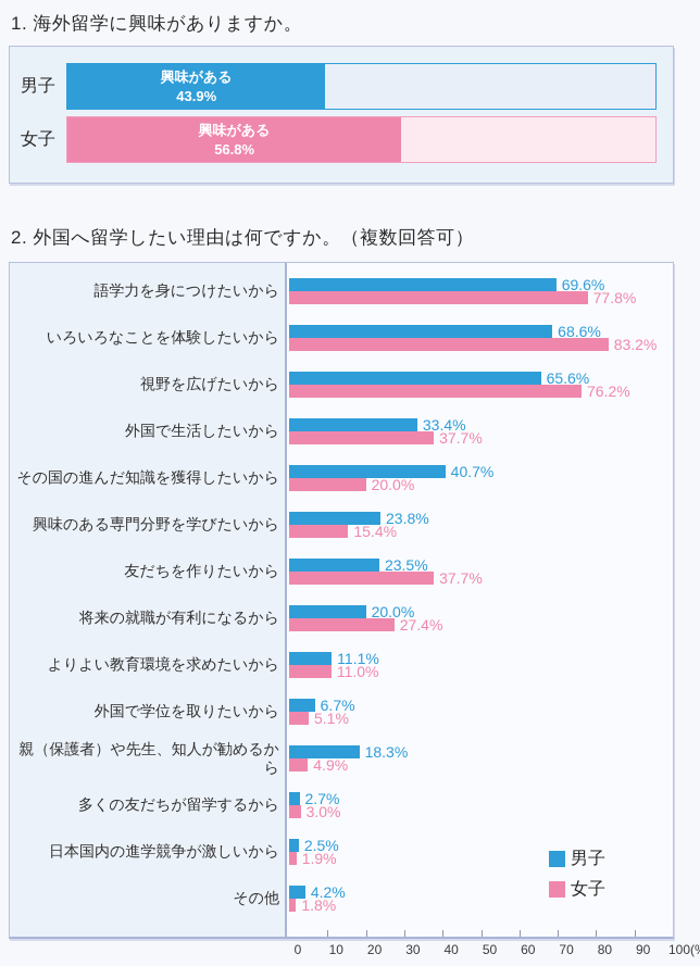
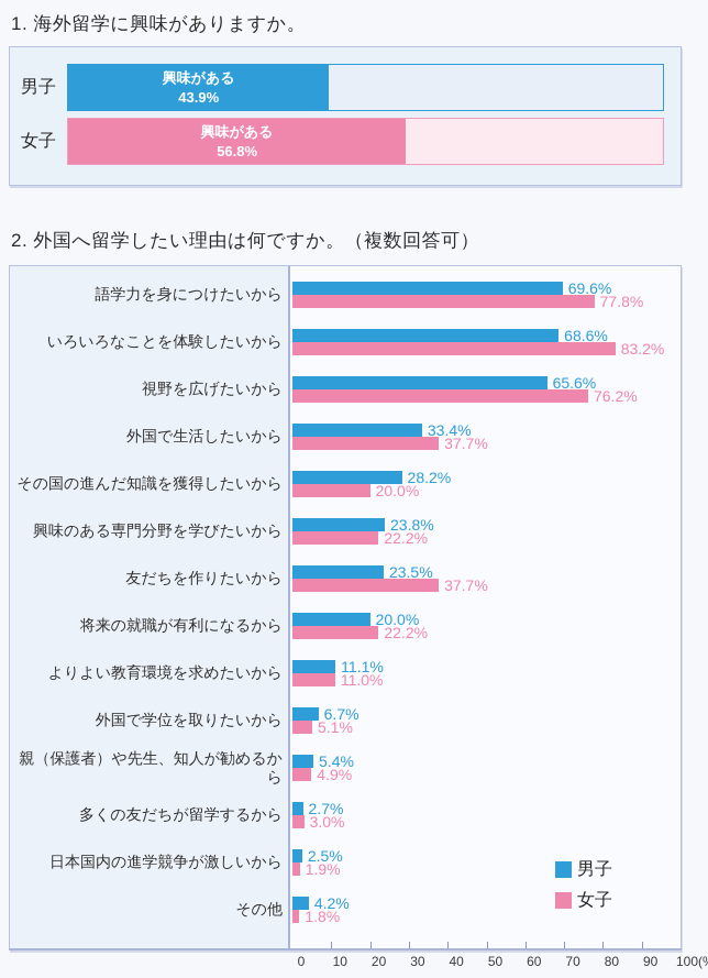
2. 外国へ留学したい理由は何ですか。（複数回答可）/男子/その国の進んだ知識を獲得したいから: 40.7% -> 28.2%
2. 外国へ留学したい理由は何ですか。（複数回答可）/女子/興味のある専門分野を学びたいから: 15.4% -> 22.2%
2. 外国へ留学したい理由は何ですか。（複数回答可）/女子/将来の就職が有利になるから: 27.4% -> 22.2%
2. 外国へ留学したい理由は何ですか。（複数回答可）/男子/親（保護者）や先生、知人が勧めるから: 18.3% -> 5.4%
